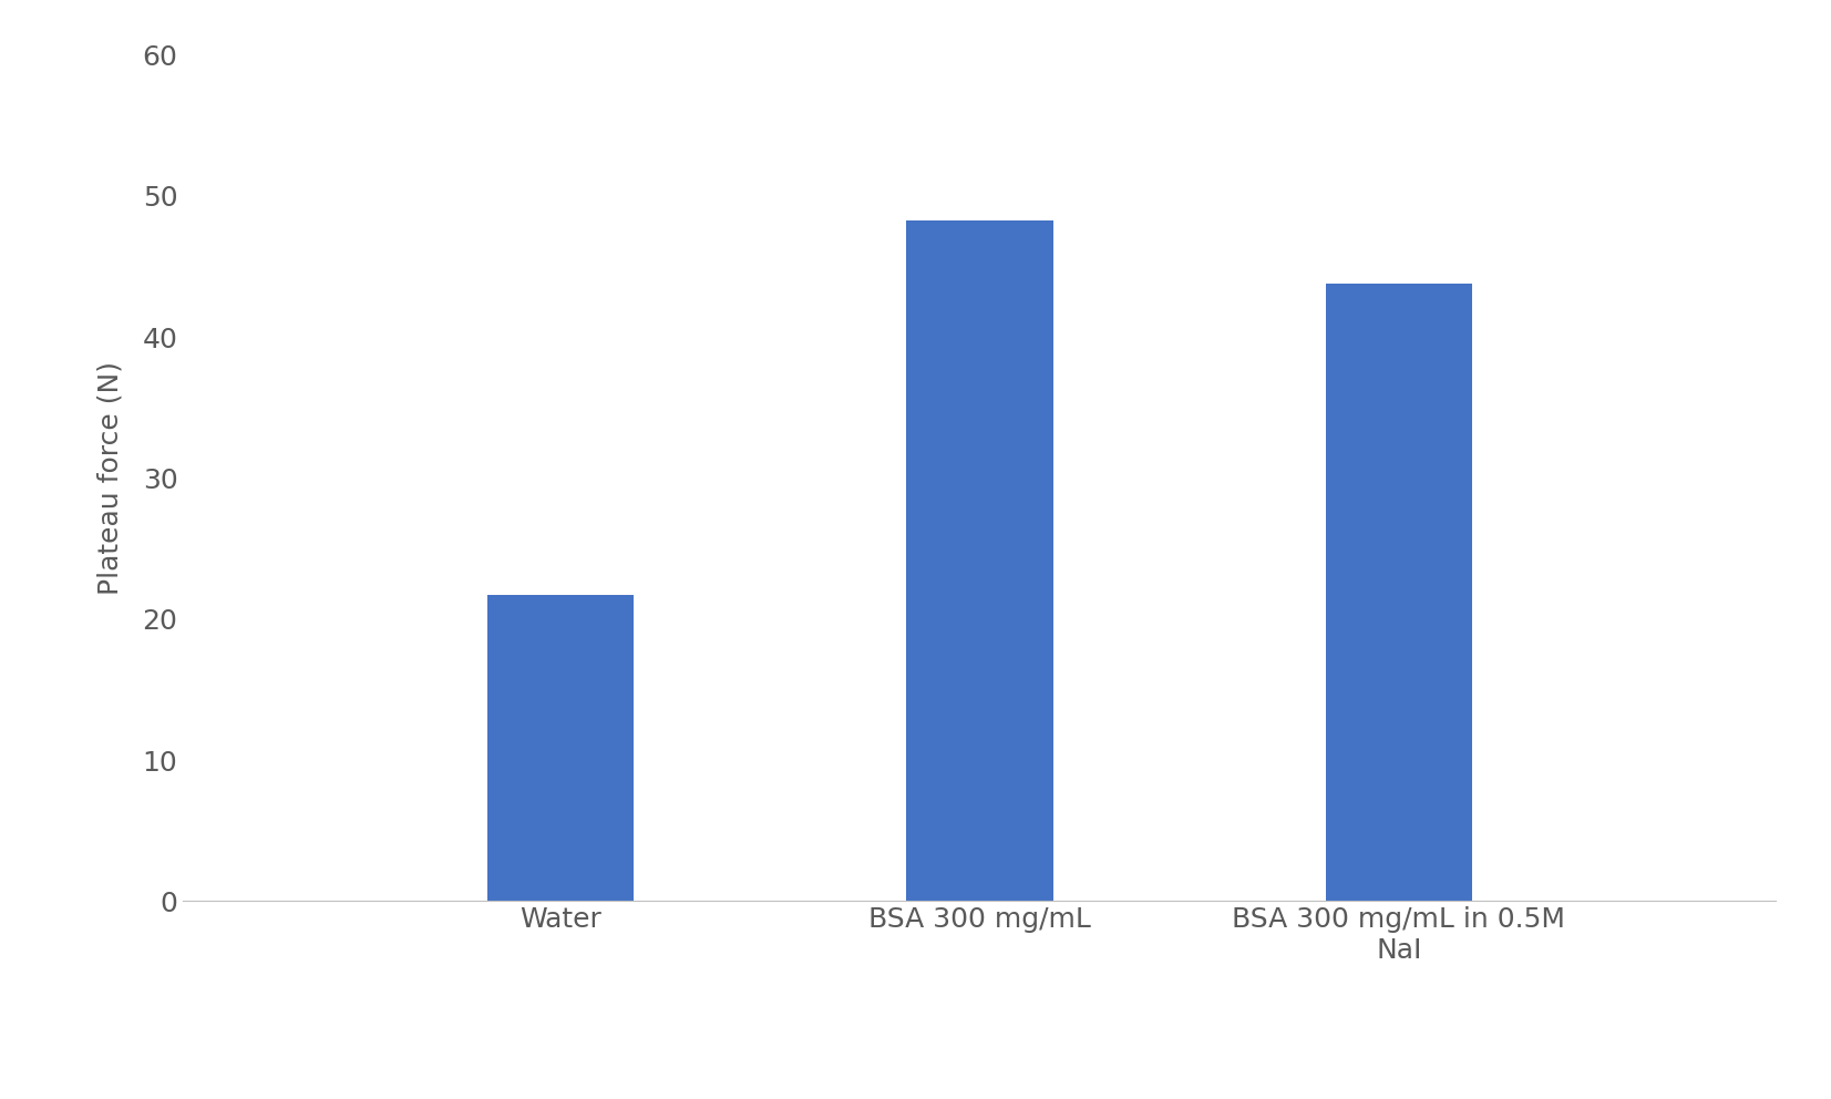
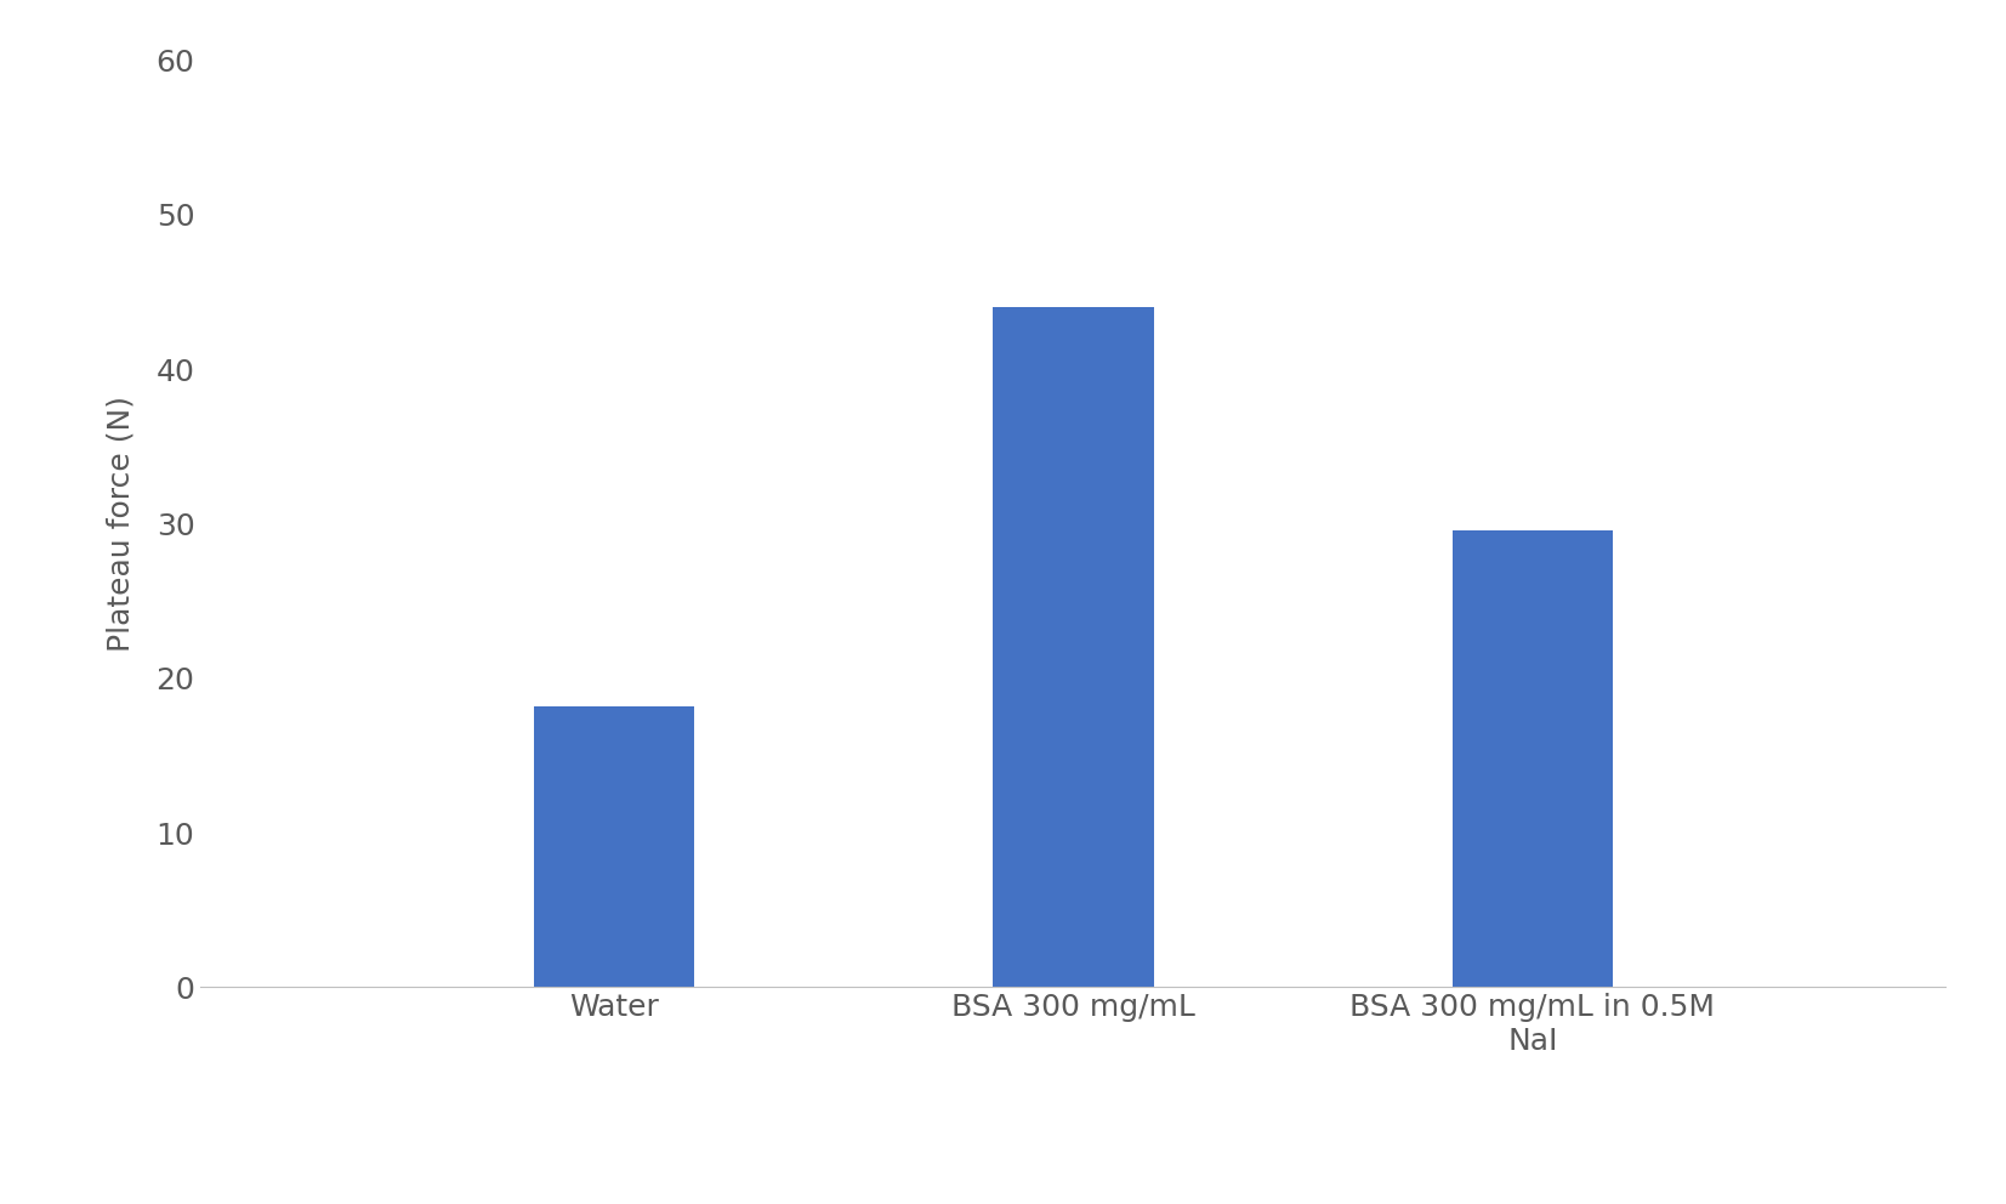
Water: 21.7 -> 18.2
BSA 300 mg/mL: 48.3 -> 44.0
BSA 300 mg/mL in 0.5M NaI: 43.8 -> 29.6
